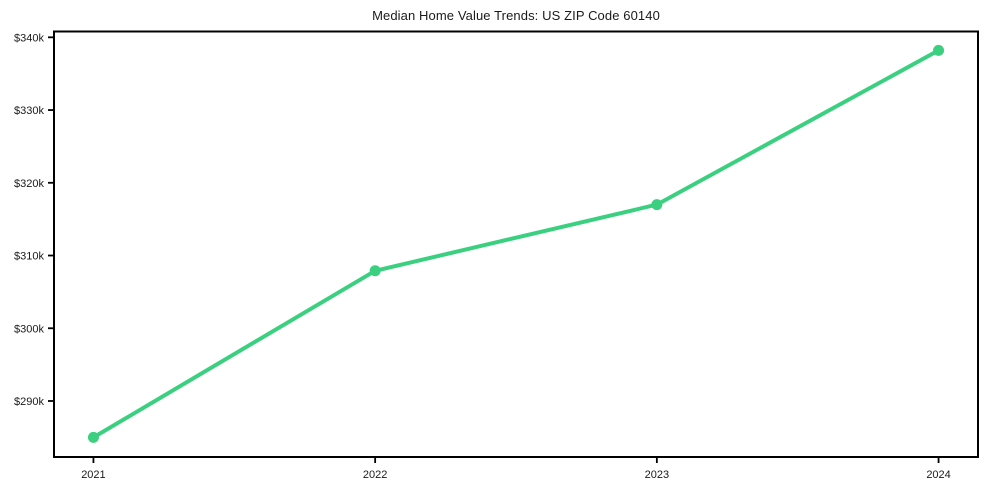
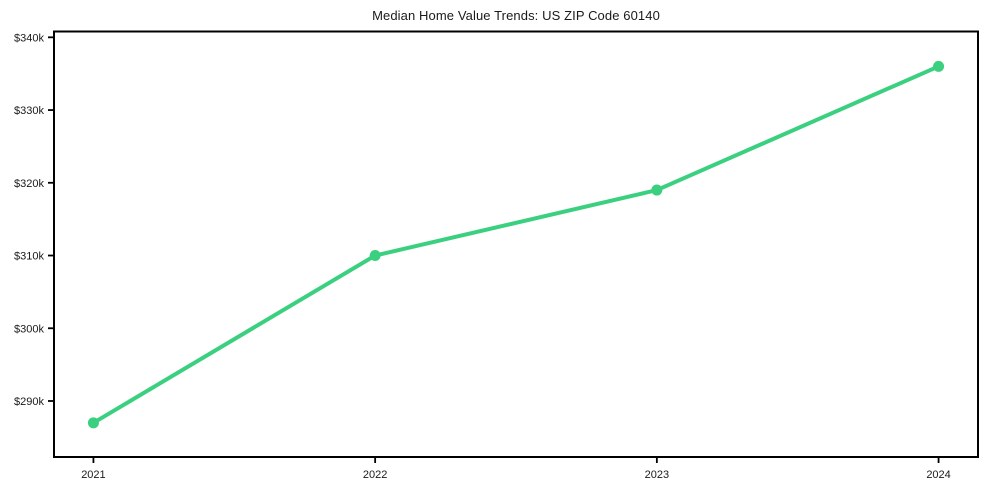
2021: $285k -> $287k
2022: $308k -> $310k
2023: $317k -> $319k
2024: $338k -> $336k
